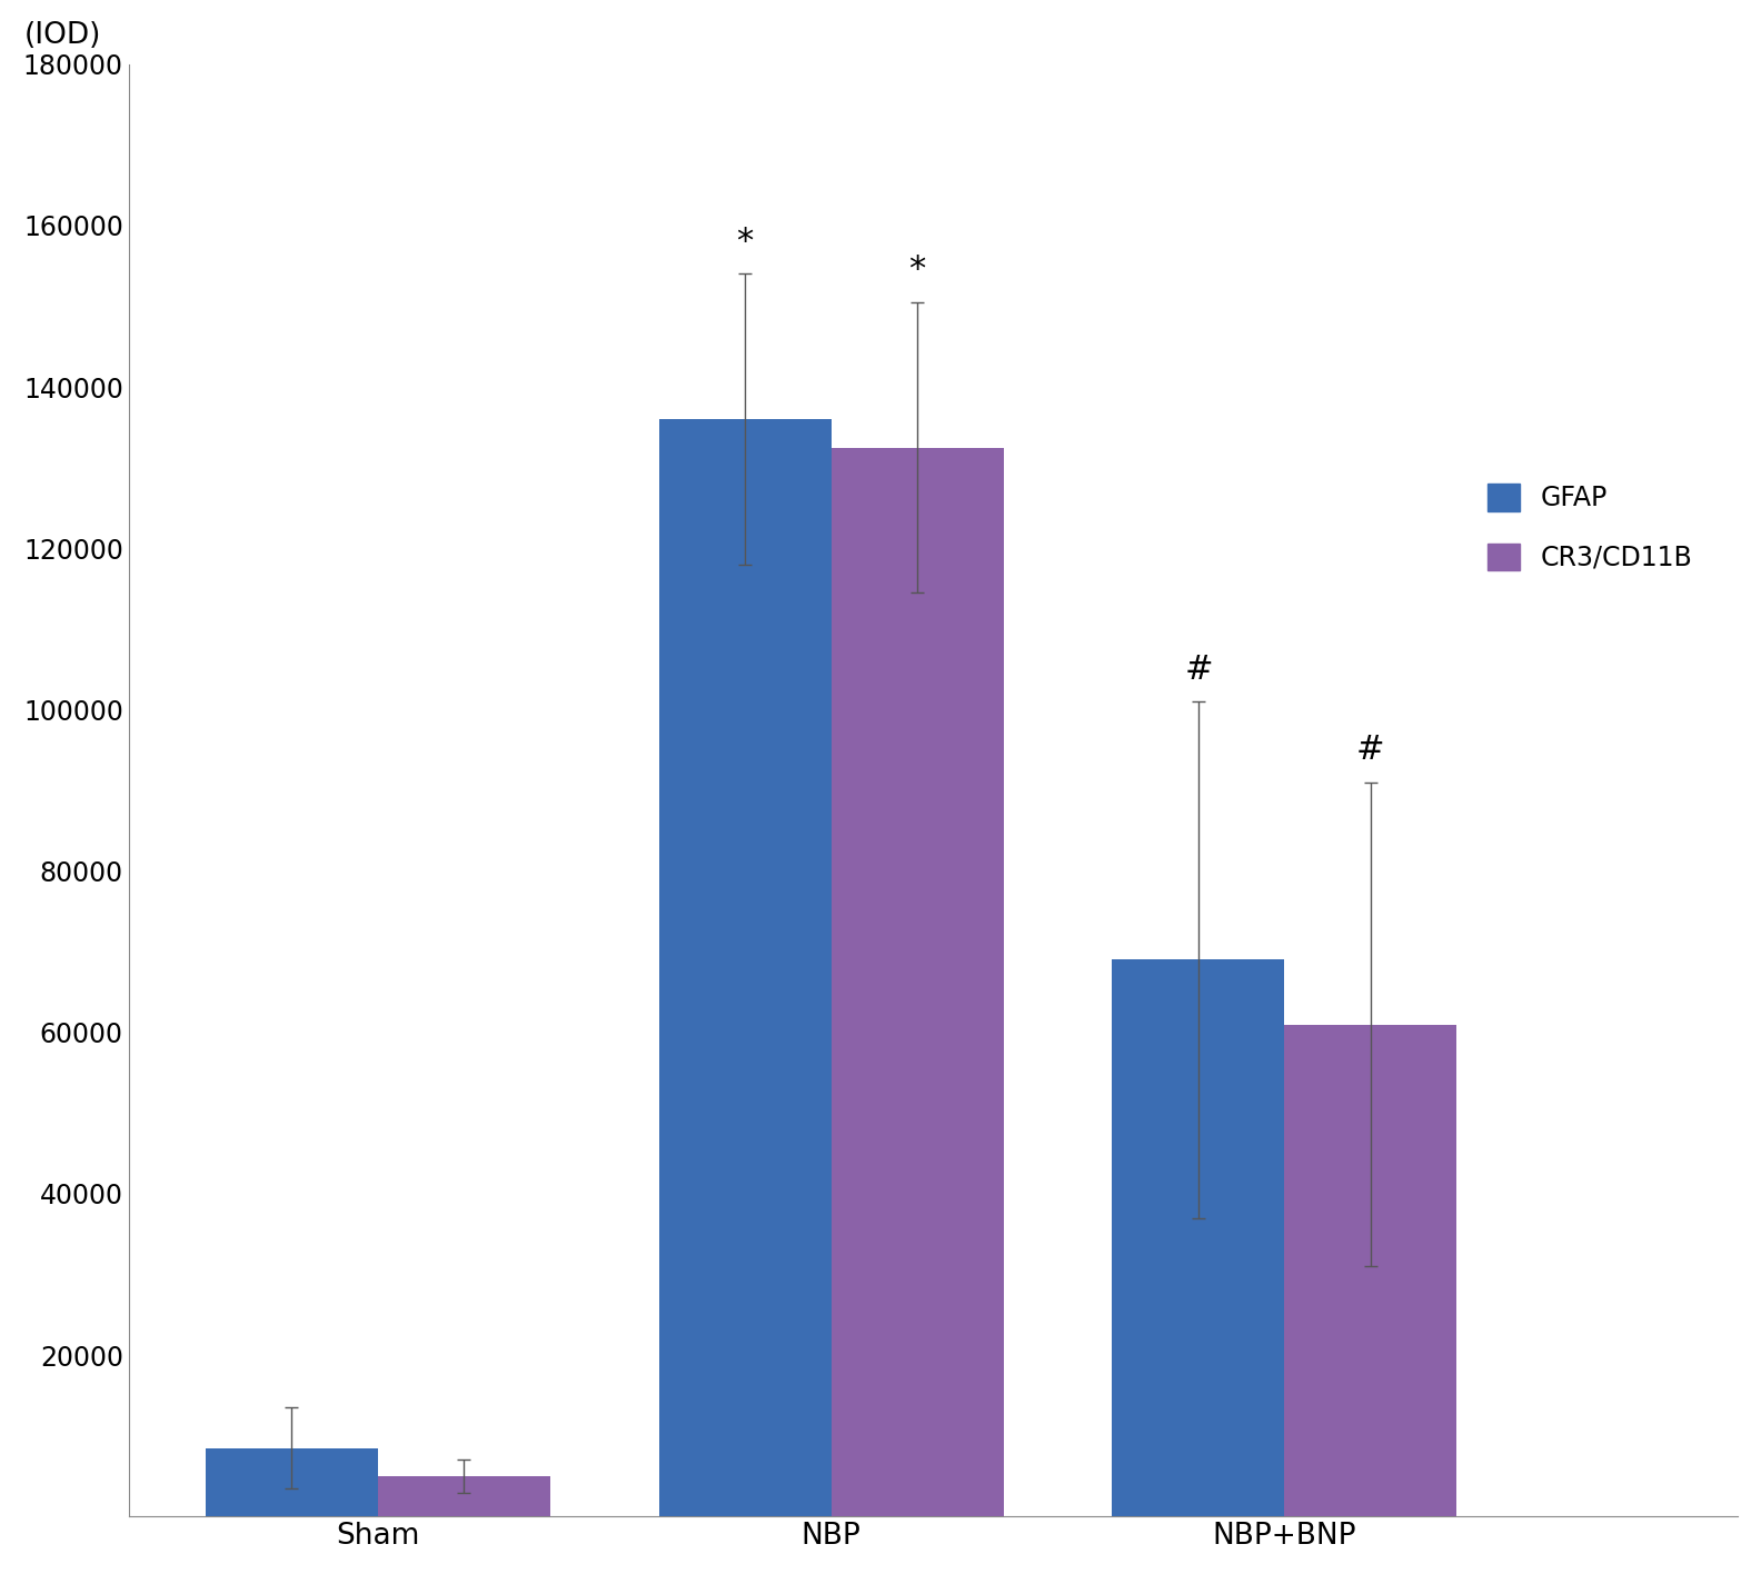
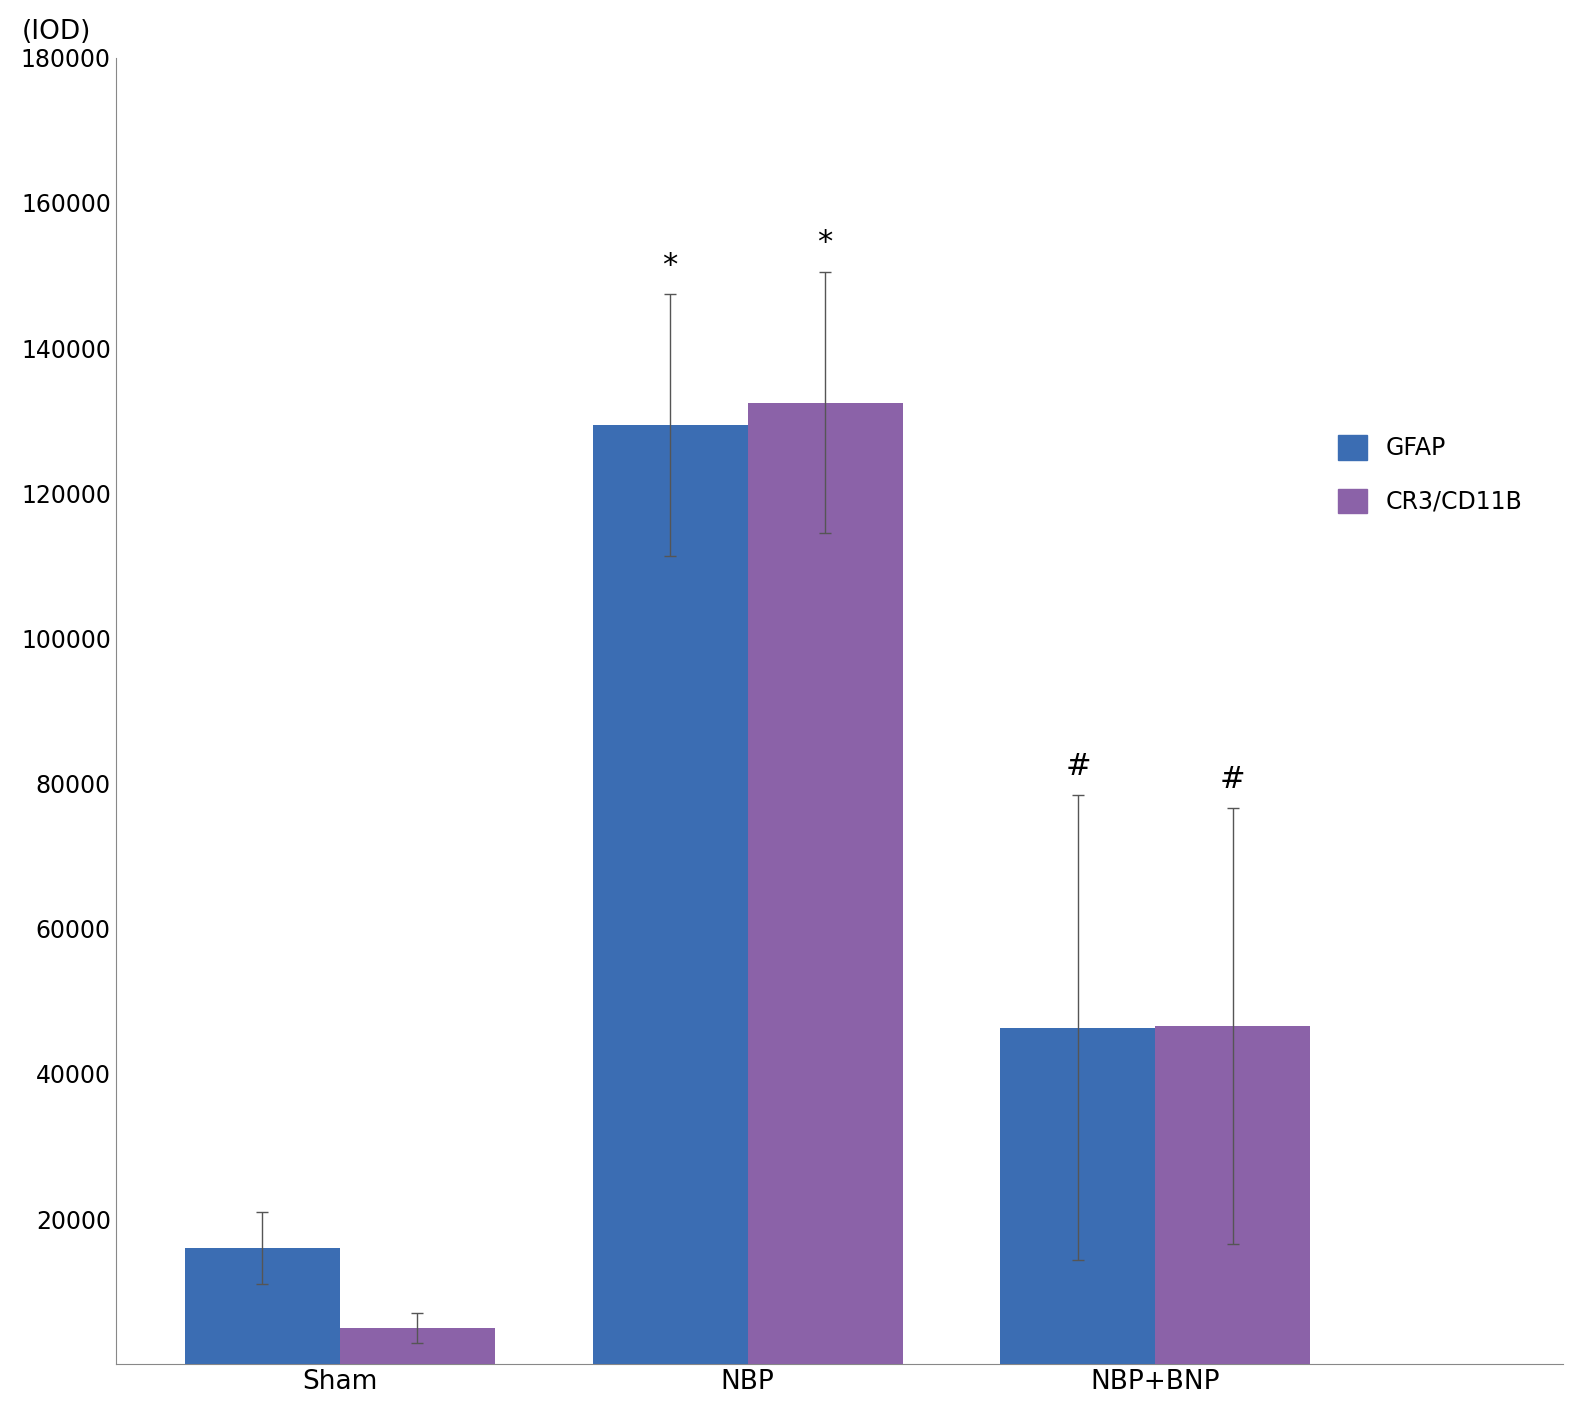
GFAP/Sham: 8500 -> 16000
GFAP/NBP: 136000 -> 129400
GFAP/NBP+BNP: 69000 -> 46400
CR3/CD11B/NBP+BNP: 61000 -> 46600
